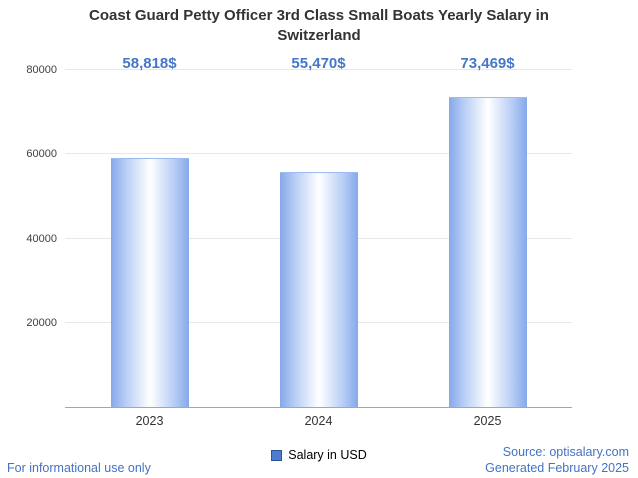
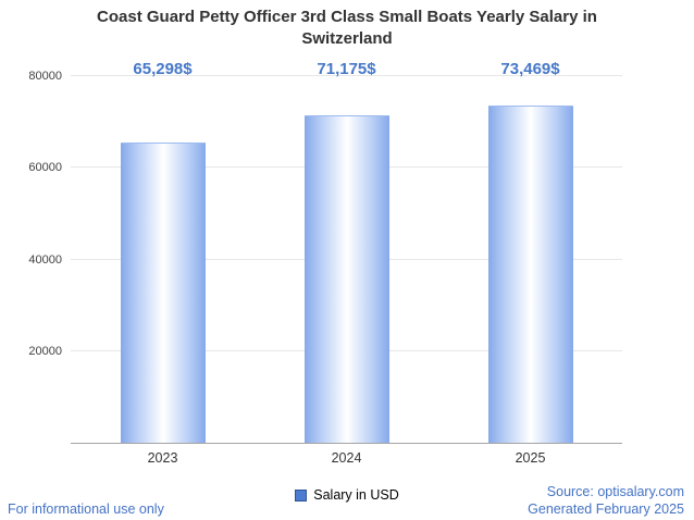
2023: 58,818 -> 65,298
2024: 55,470 -> 71,175
